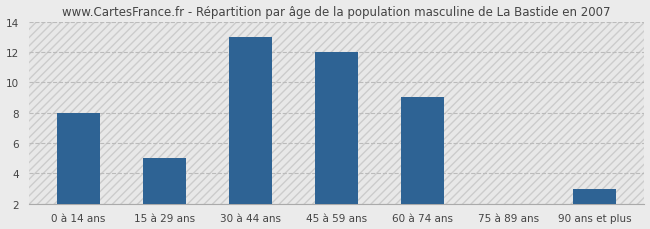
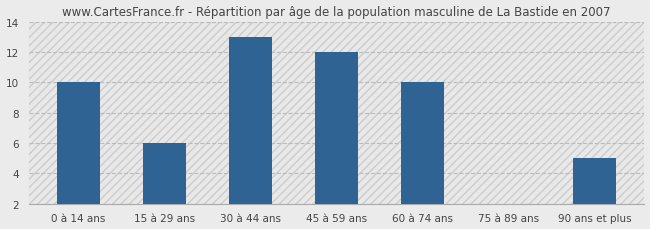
0 à 14 ans: 8 -> 10
15 à 29 ans: 5 -> 6
60 à 74 ans: 9 -> 10
90 ans et plus: 3 -> 5
